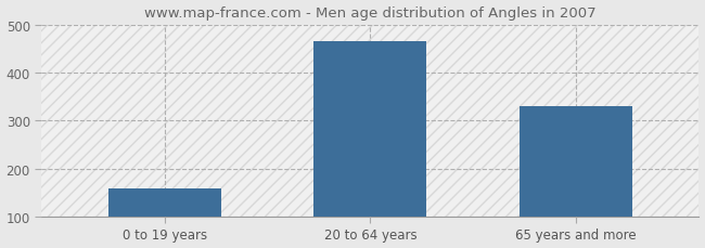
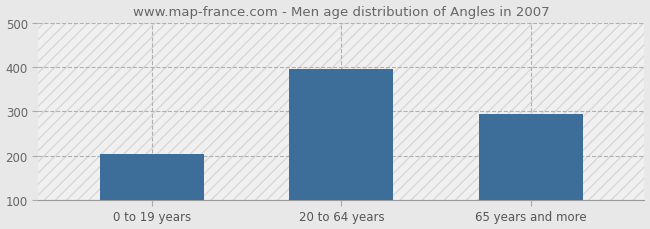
0 to 19 years: 158 -> 205
20 to 64 years: 465 -> 395
65 years and more: 330 -> 295
